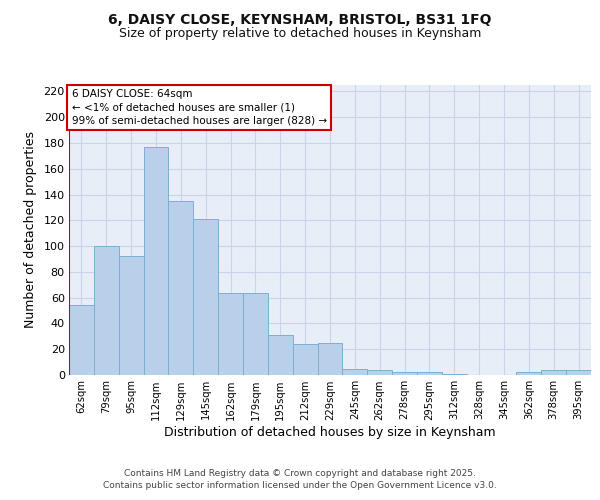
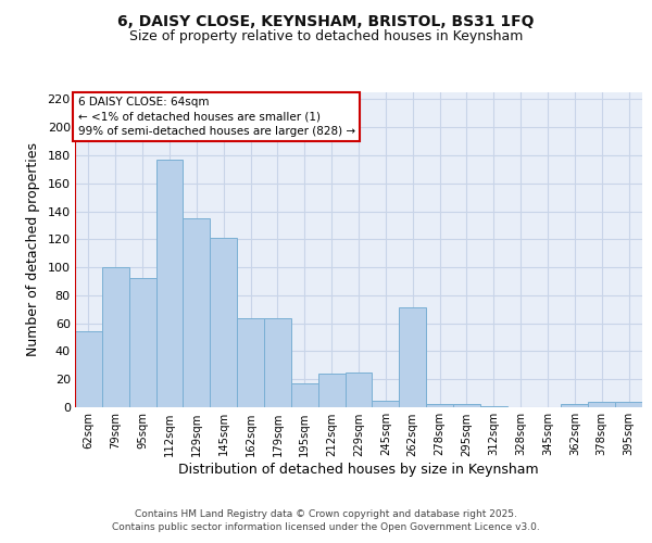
195sqm: 31 -> 17
262sqm: 4 -> 71
